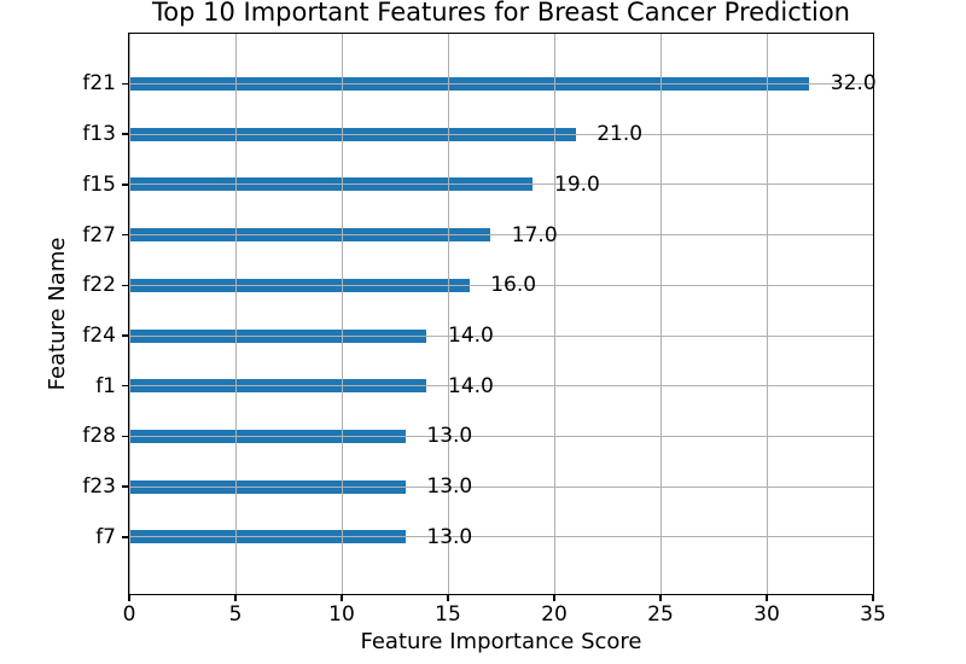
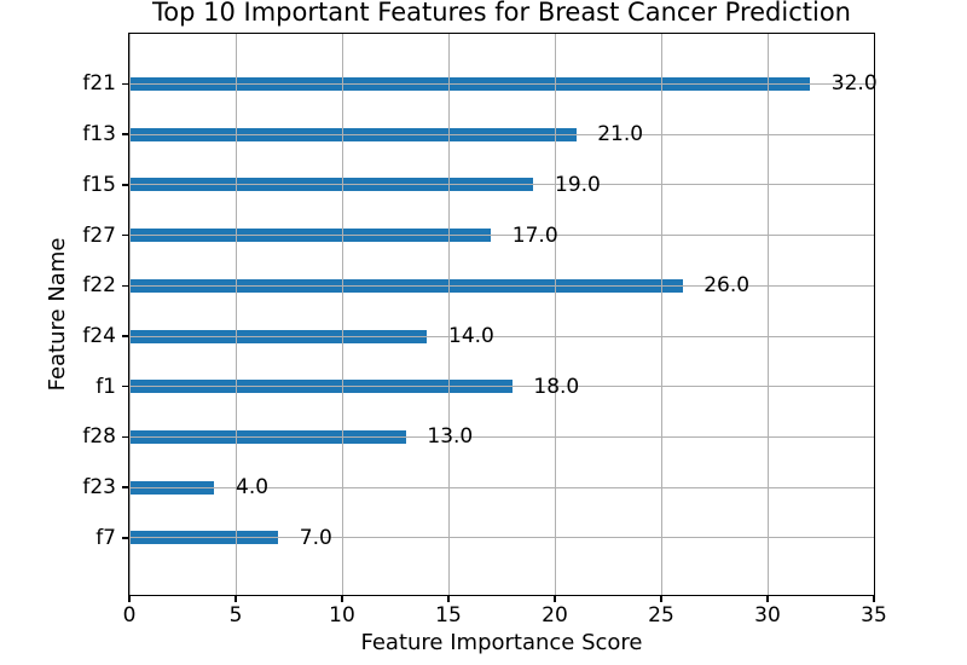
f22: 16.0 -> 26.0
f1: 14.0 -> 18.0
f23: 13.0 -> 4.0
f7: 13.0 -> 7.0
